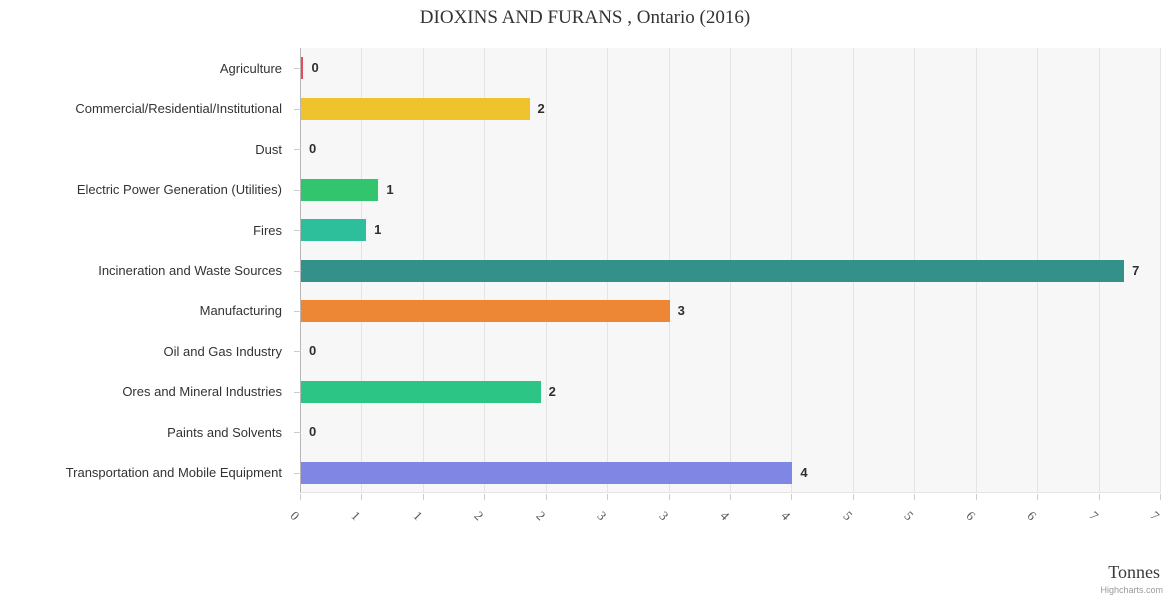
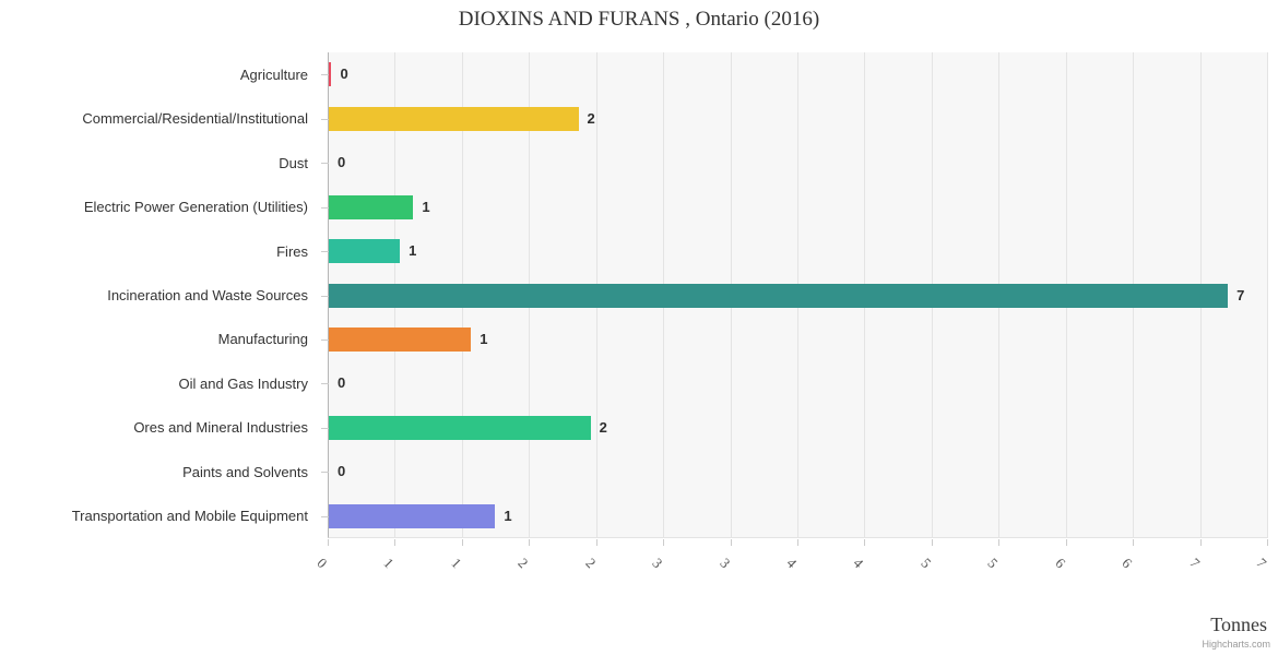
Manufacturing: 3 -> 1
Transportation and Mobile Equipment: 4 -> 1
